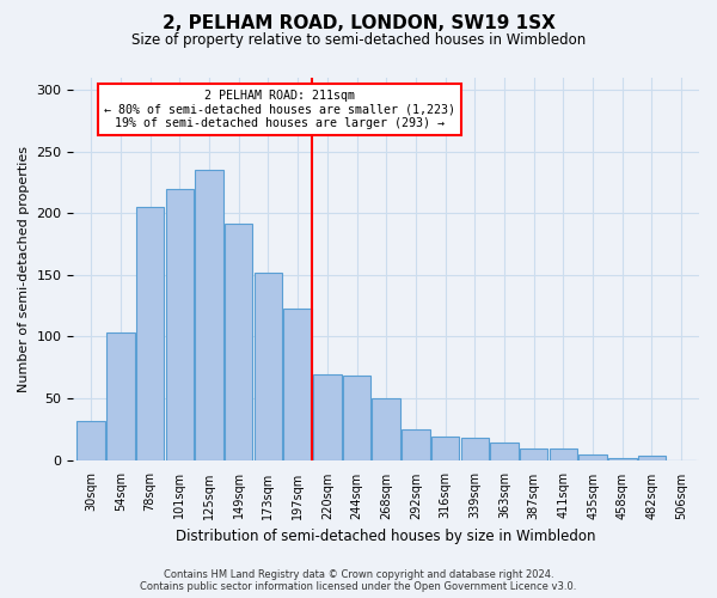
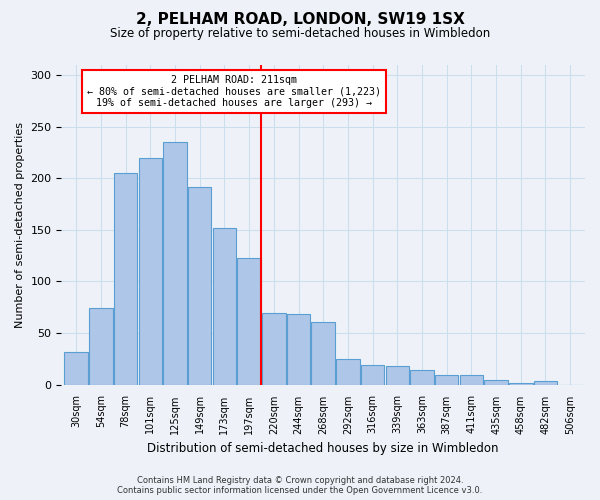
54sqm: 103 -> 74
268sqm: 50 -> 61
